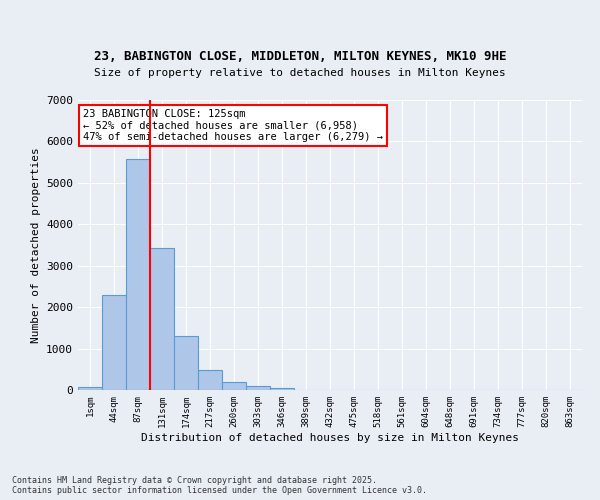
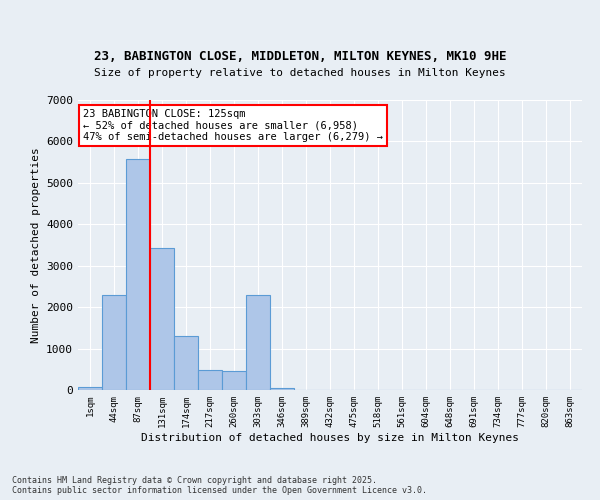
260sqm: 180 -> 450
303sqm: 100 -> 2300
